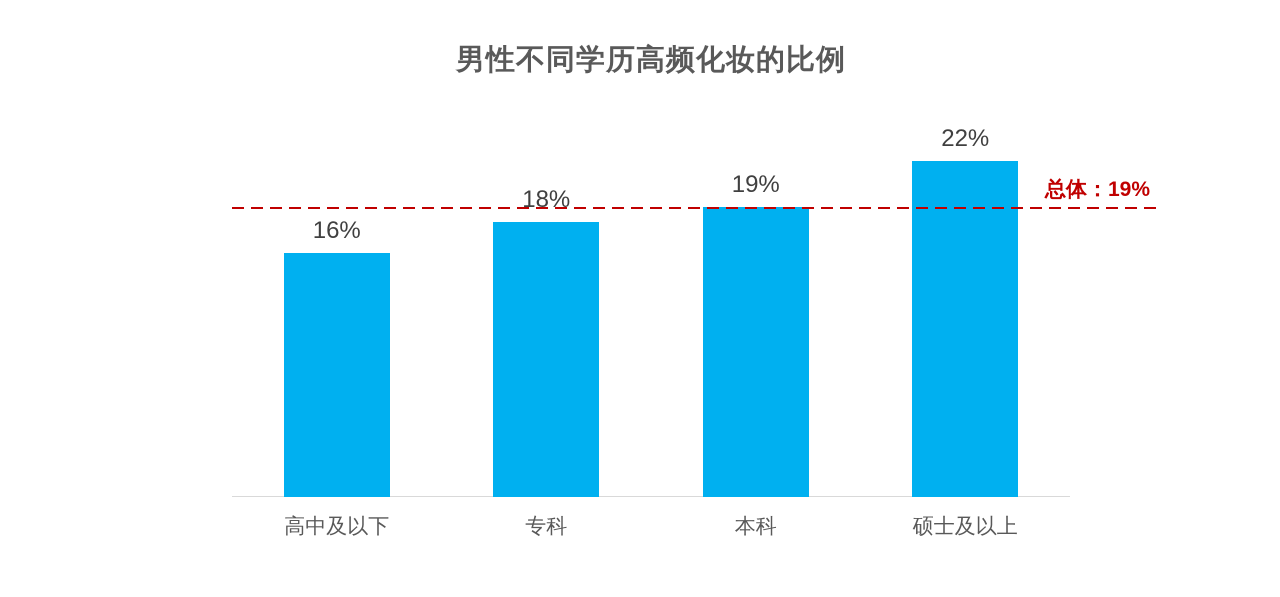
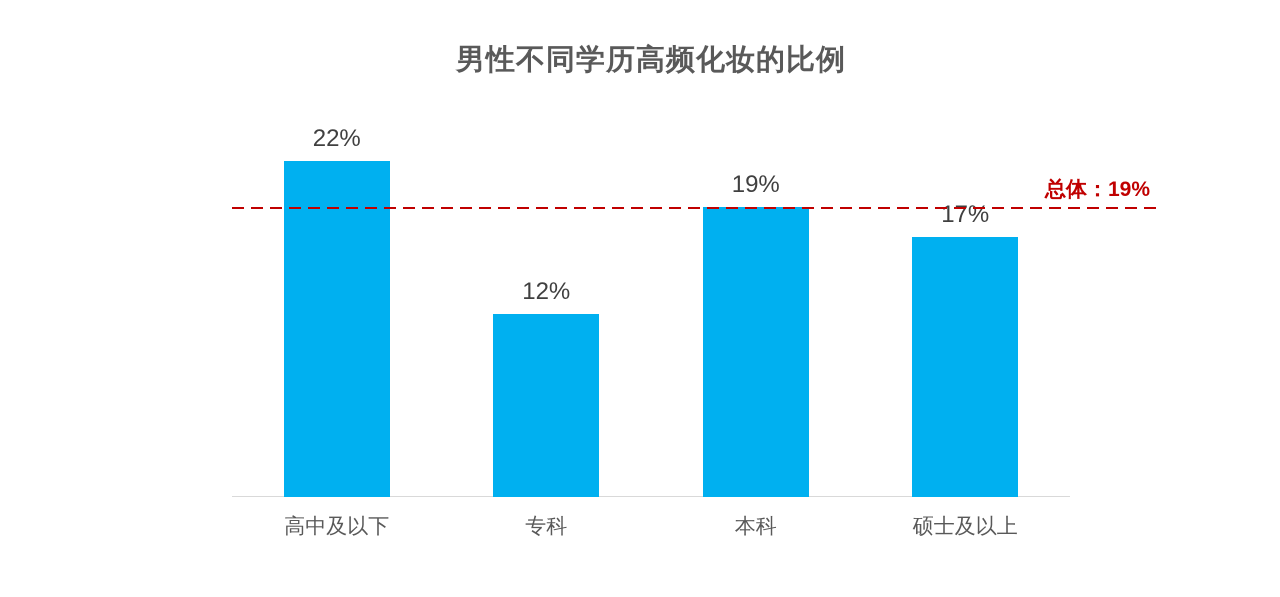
高中及以下: 16% -> 22%
专科: 18% -> 12%
硕士及以上: 22% -> 17%
